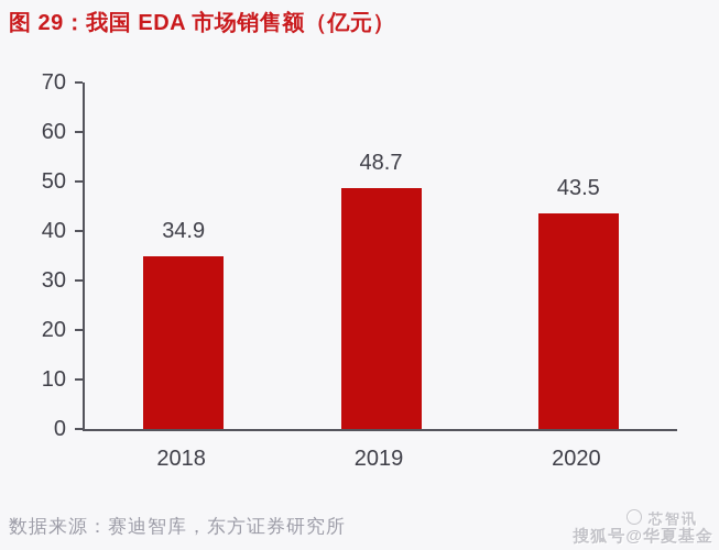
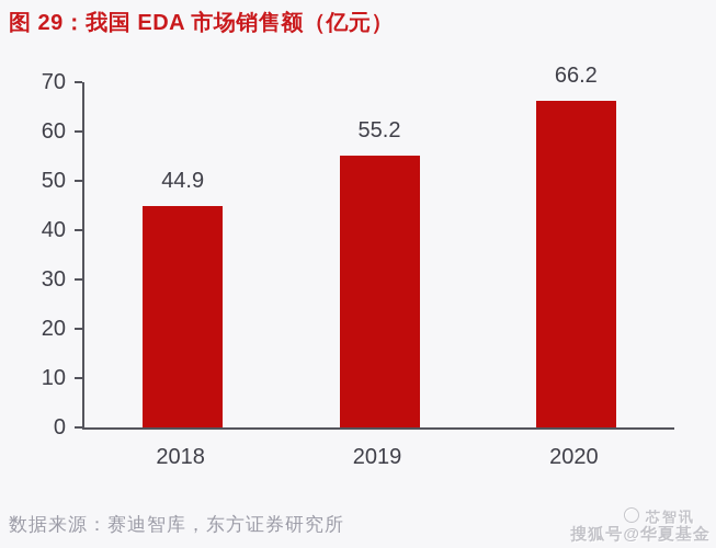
2018: 34.9 -> 44.9
2019: 48.7 -> 55.2
2020: 43.5 -> 66.2
